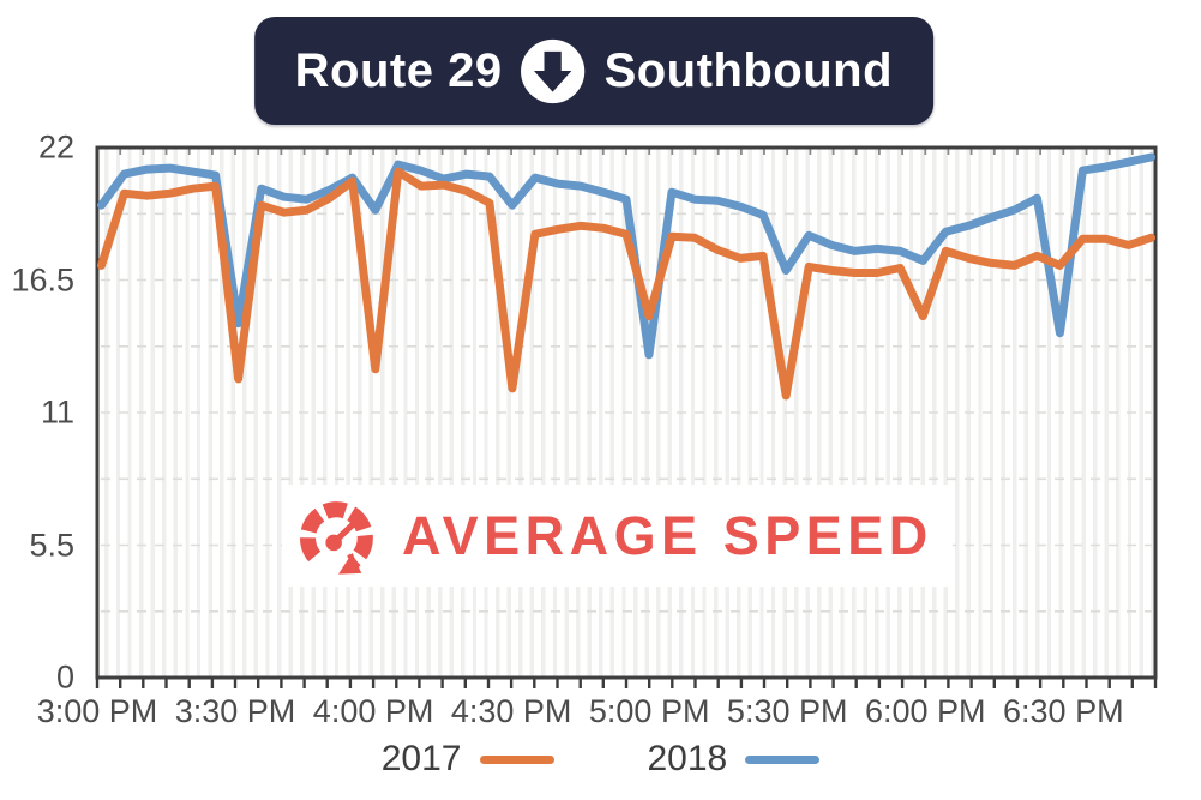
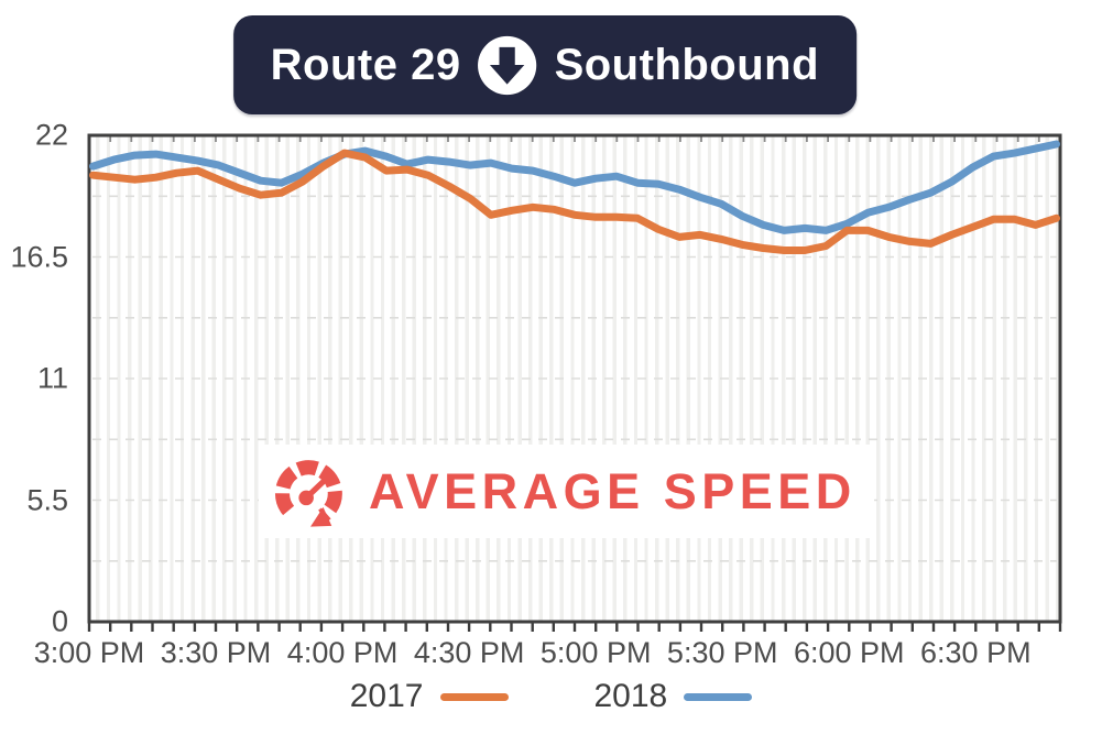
2017/3:00 PM: 17.1 -> 20.2
2018/3:00 PM: 19.6 -> 20.6
2017/3:30 PM: 12.4 -> 20.0
2018/3:30 PM: 14.7 -> 20.6
2017/4:00 PM: 12.8 -> 21.2
2018/4:00 PM: 19.4 -> 21.1
2017/4:30 PM: 12.0 -> 19.1
2018/4:30 PM: 19.6 -> 20.6
2017/5:00 PM: 15.0 -> 18.3
2018/5:00 PM: 13.4 -> 20.1
2017/5:30 PM: 11.7 -> 17.3
2018/5:30 PM: 16.9 -> 18.9
2017/6:00 PM: 15.0 -> 17.7
2018/6:00 PM: 17.3 -> 18.0
2017/6:30 PM: 17.1 -> 17.9
2018/6:30 PM: 14.3 -> 20.6
